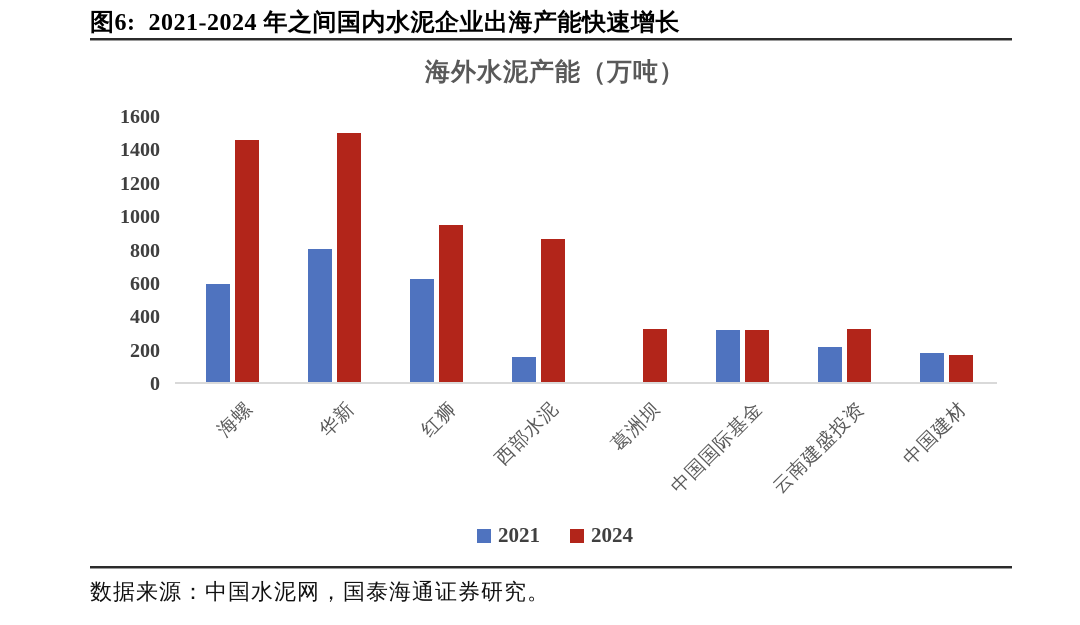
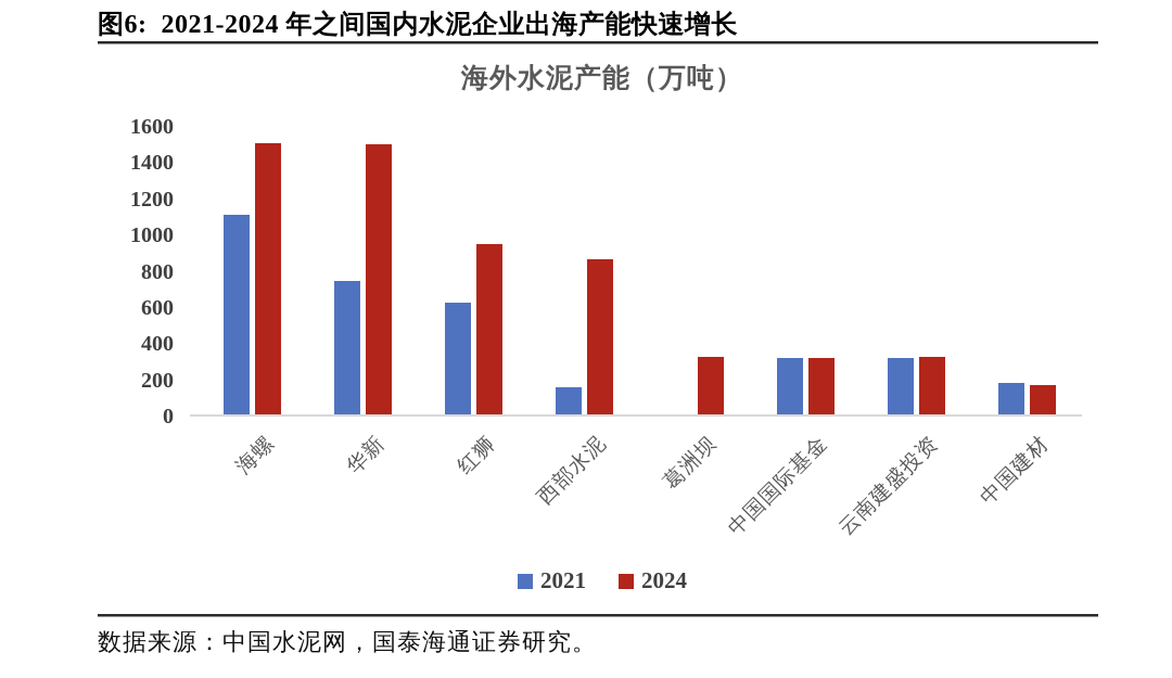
2021/海螺: 590 -> 1100
2024/海螺: 1450 -> 1500
2021/华新: 800 -> 740
2021/云南建盛投资: 210 -> 310
